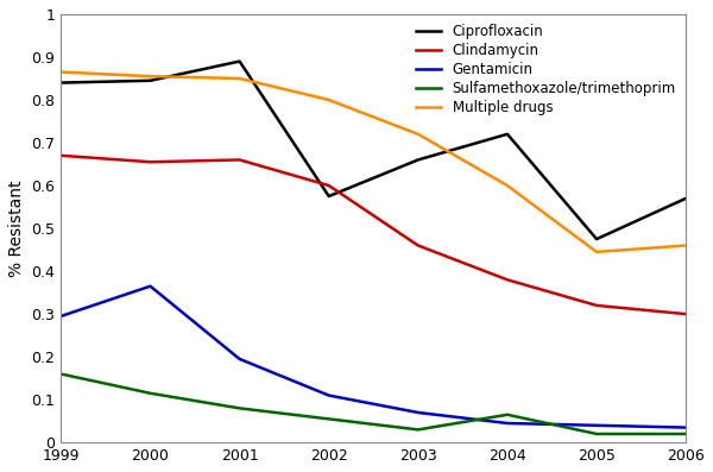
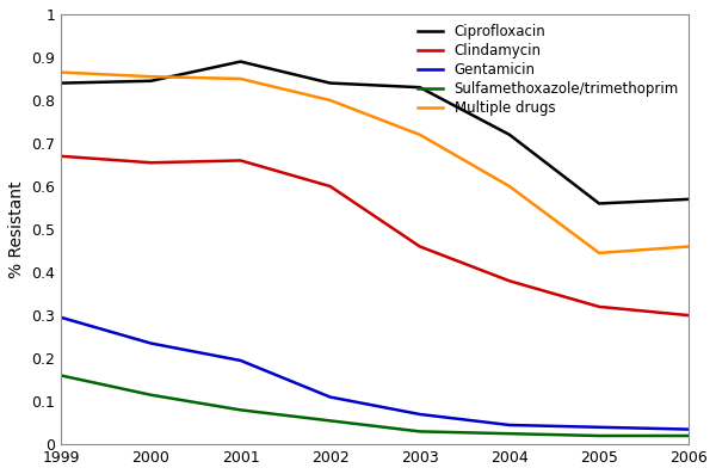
Gentamicin/2000: 0.365 -> 0.235
Ciprofloxacin/2002: 0.575 -> 0.840
Ciprofloxacin/2003: 0.660 -> 0.830
Sulfamethoxazole/trimethoprim/2004: 0.065 -> 0.025
Ciprofloxacin/2005: 0.475 -> 0.560
